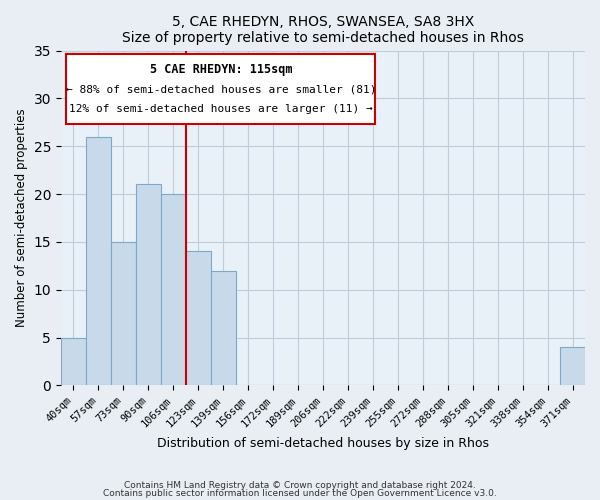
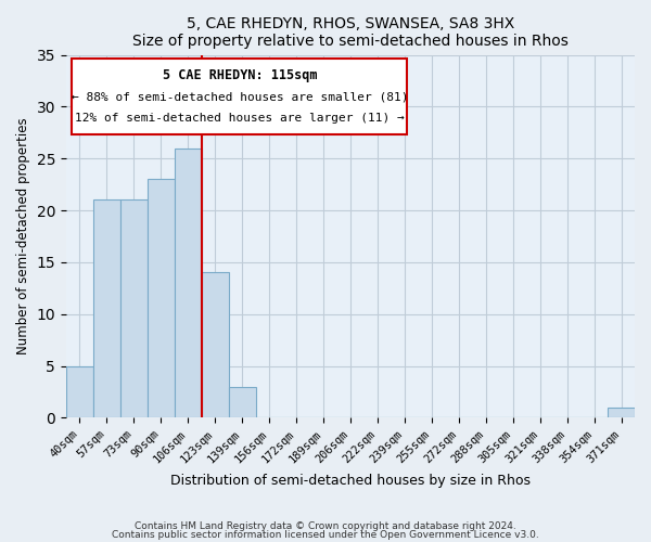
57sqm: 26 -> 21
73sqm: 15 -> 21
90sqm: 21 -> 23
106sqm: 20 -> 26
139sqm: 12 -> 3
371sqm: 4 -> 1
